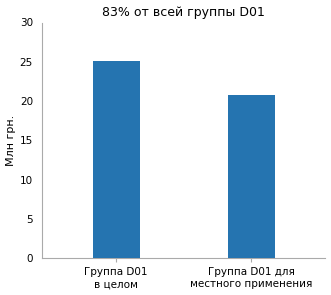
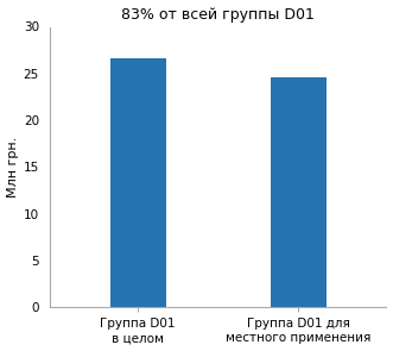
Группа D01 в целом: 25.1 -> 26.6
Группа D01 для местного применения: 20.8 -> 24.6
